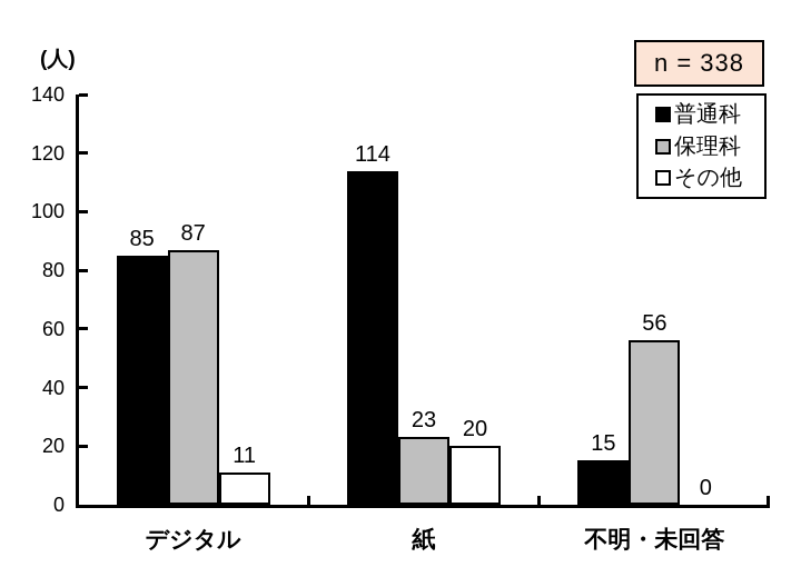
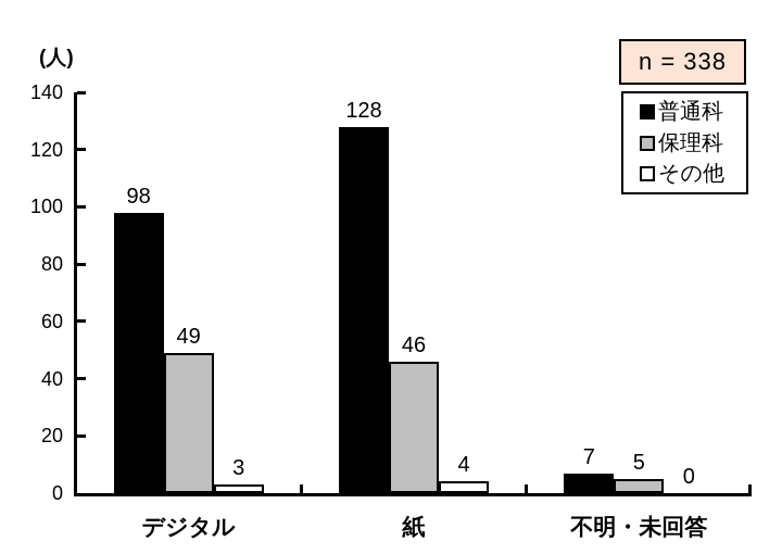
普通科/デジタル: 85 -> 98
保理科/デジタル: 87 -> 49
その他/デジタル: 11 -> 3
普通科/紙: 114 -> 128
保理科/紙: 23 -> 46
その他/紙: 20 -> 4
普通科/不明・未回答: 15 -> 7
保理科/不明・未回答: 56 -> 5
